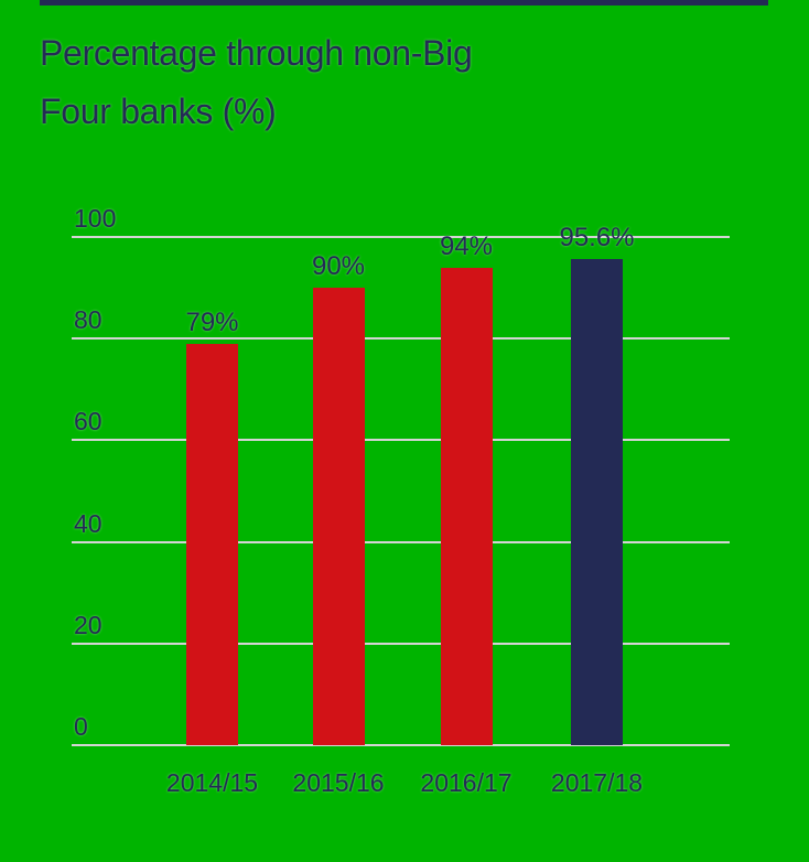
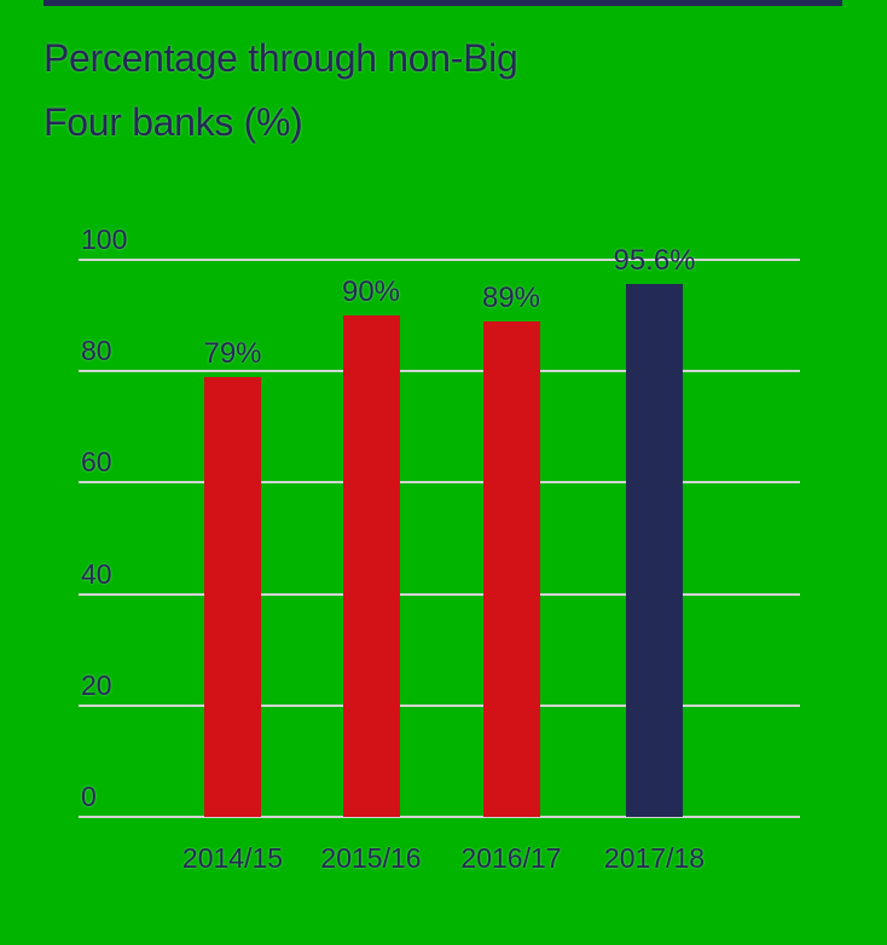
2016/17: 94% -> 89%
